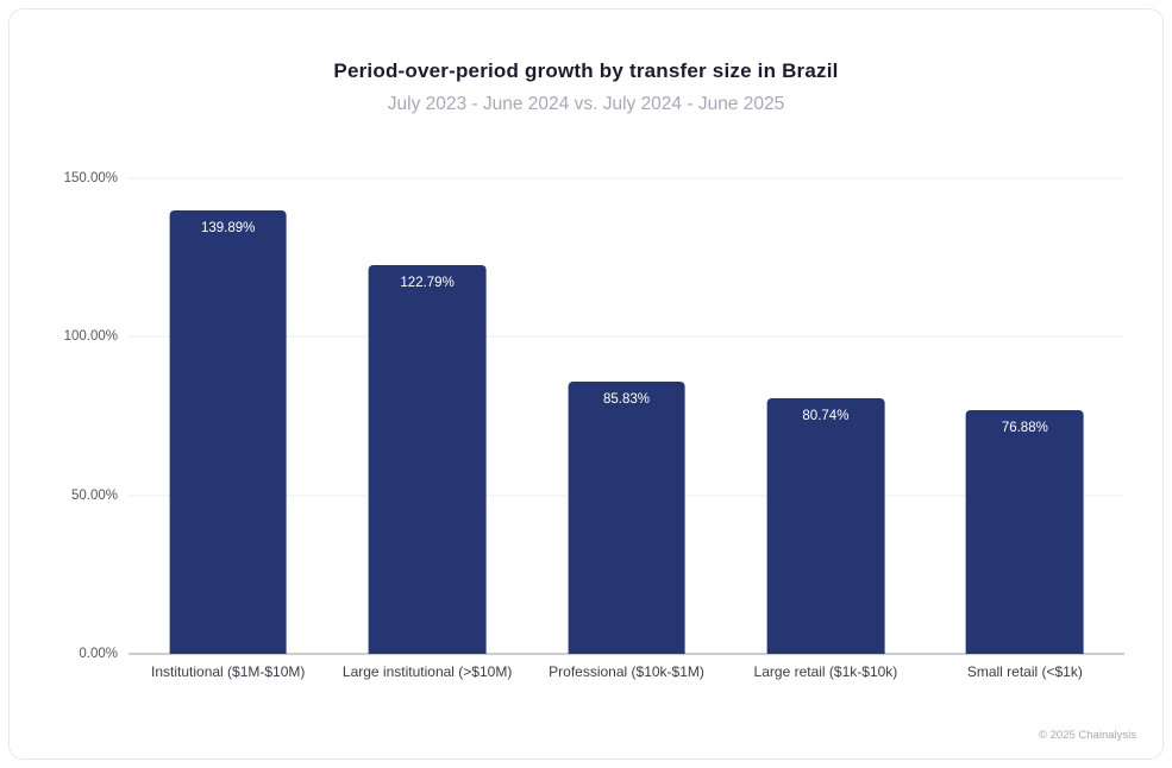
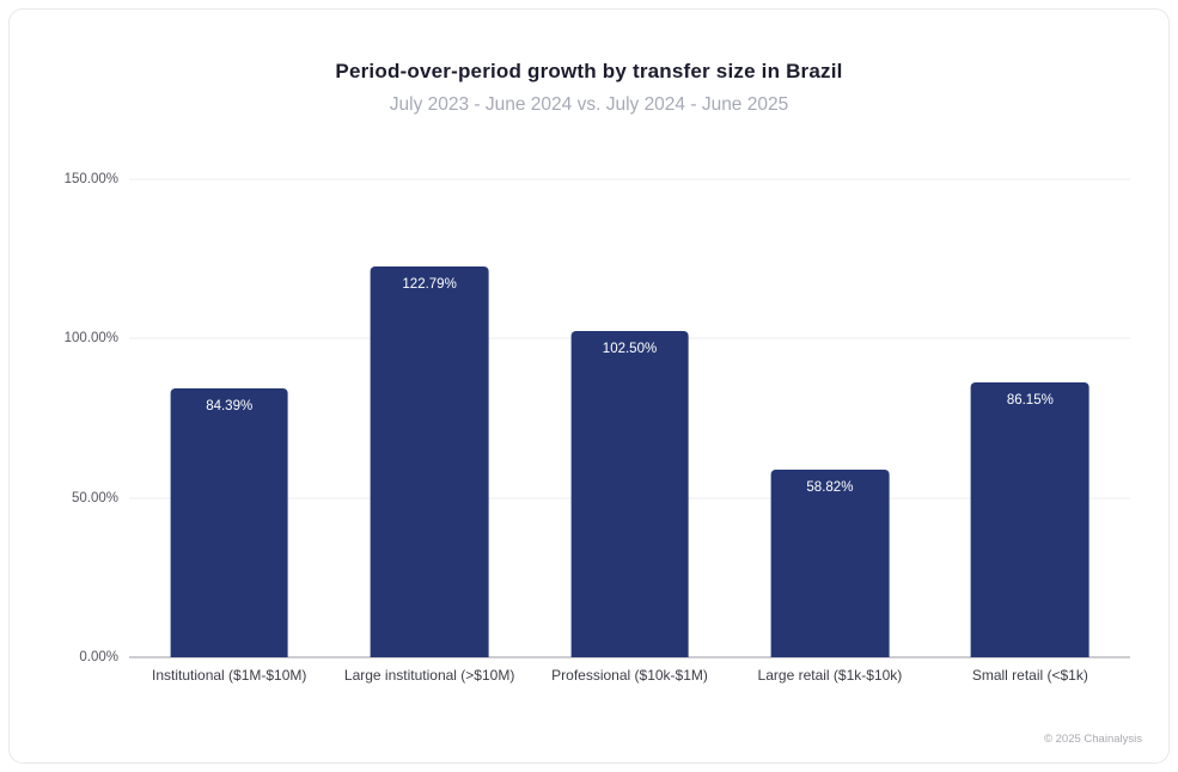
Institutional ($1M-$10M): 139.89% -> 84.39%
Professional ($10k-$1M): 85.83% -> 102.50%
Large retail ($1k-$10k): 80.74% -> 58.82%
Small retail (<$1k): 76.88% -> 86.15%
